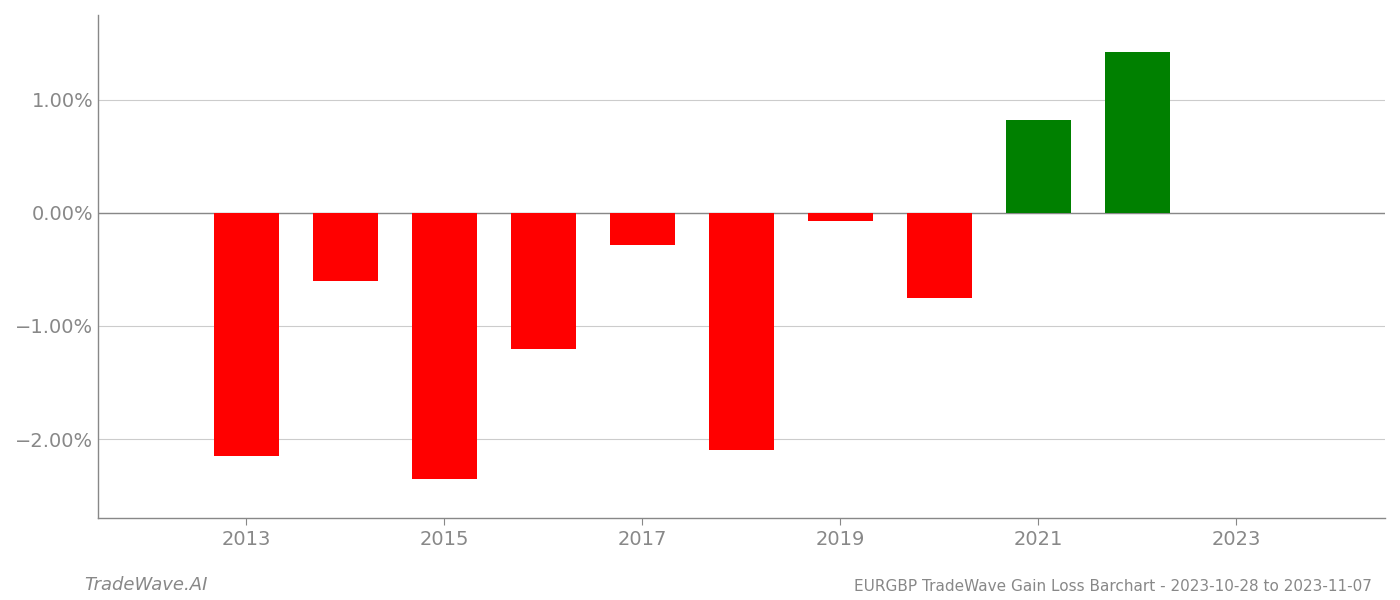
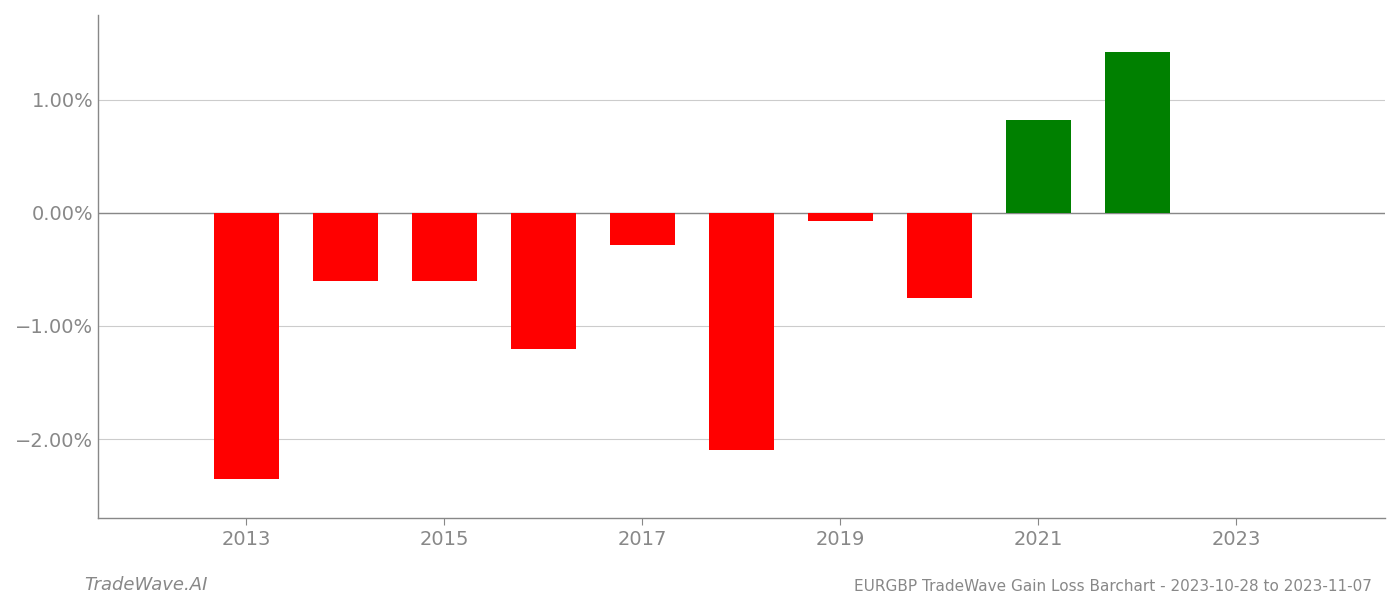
2013: -2.15% -> -2.35%
2015: -2.35% -> -0.60%
